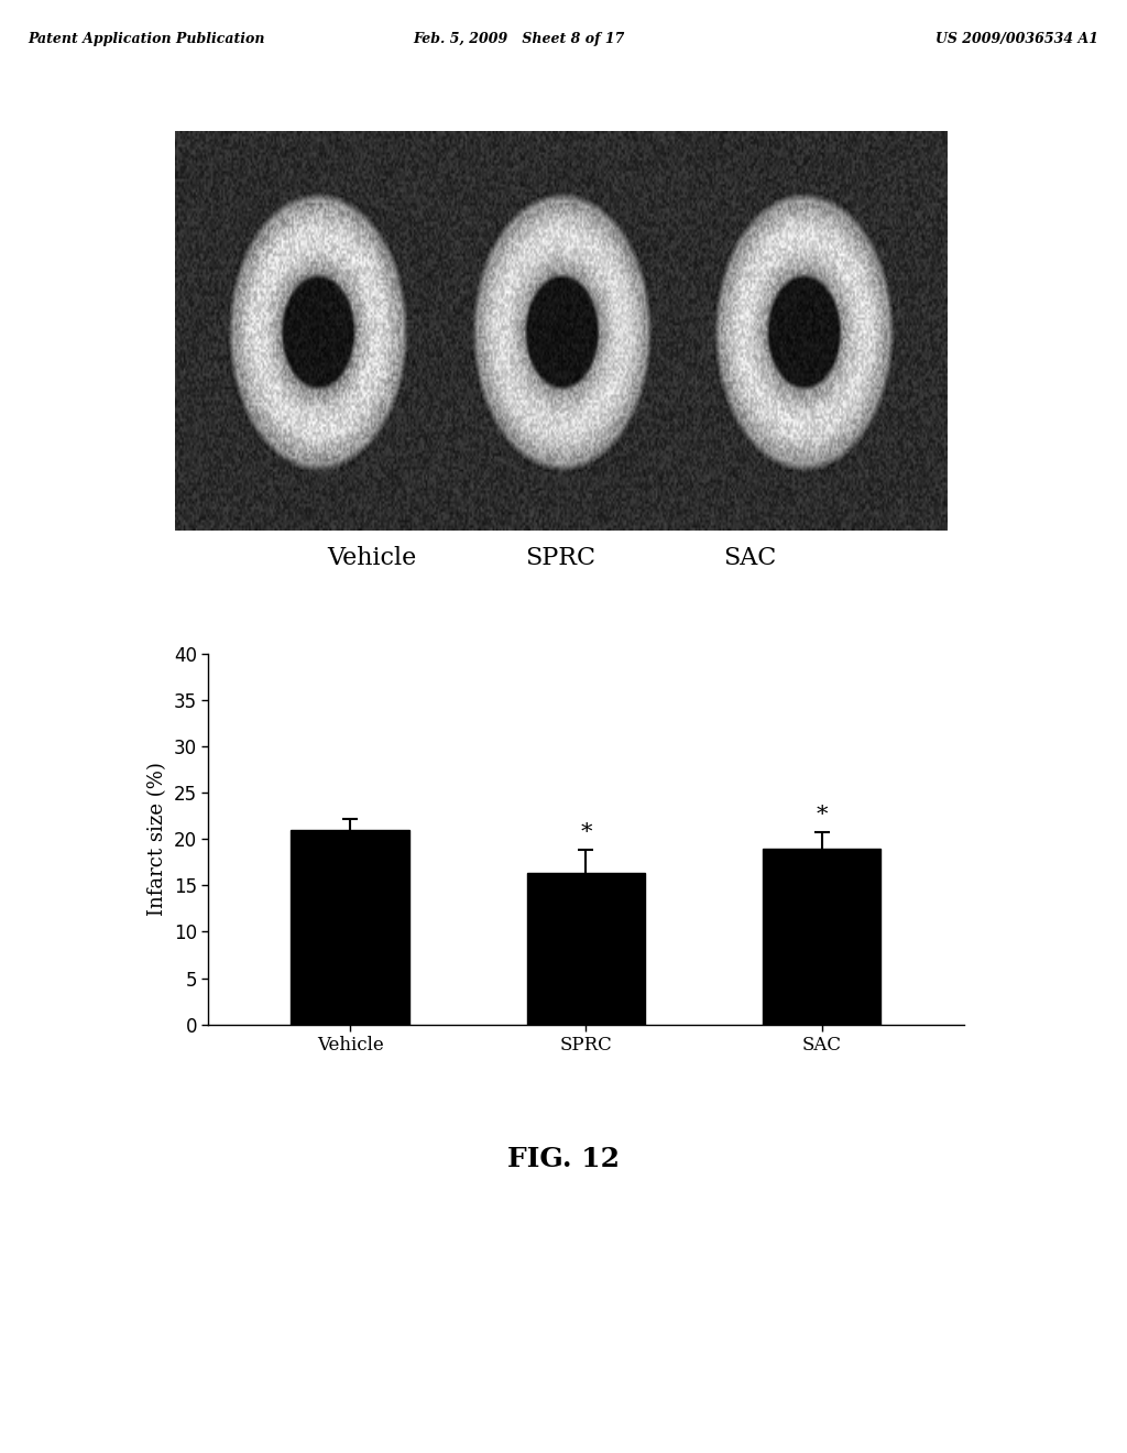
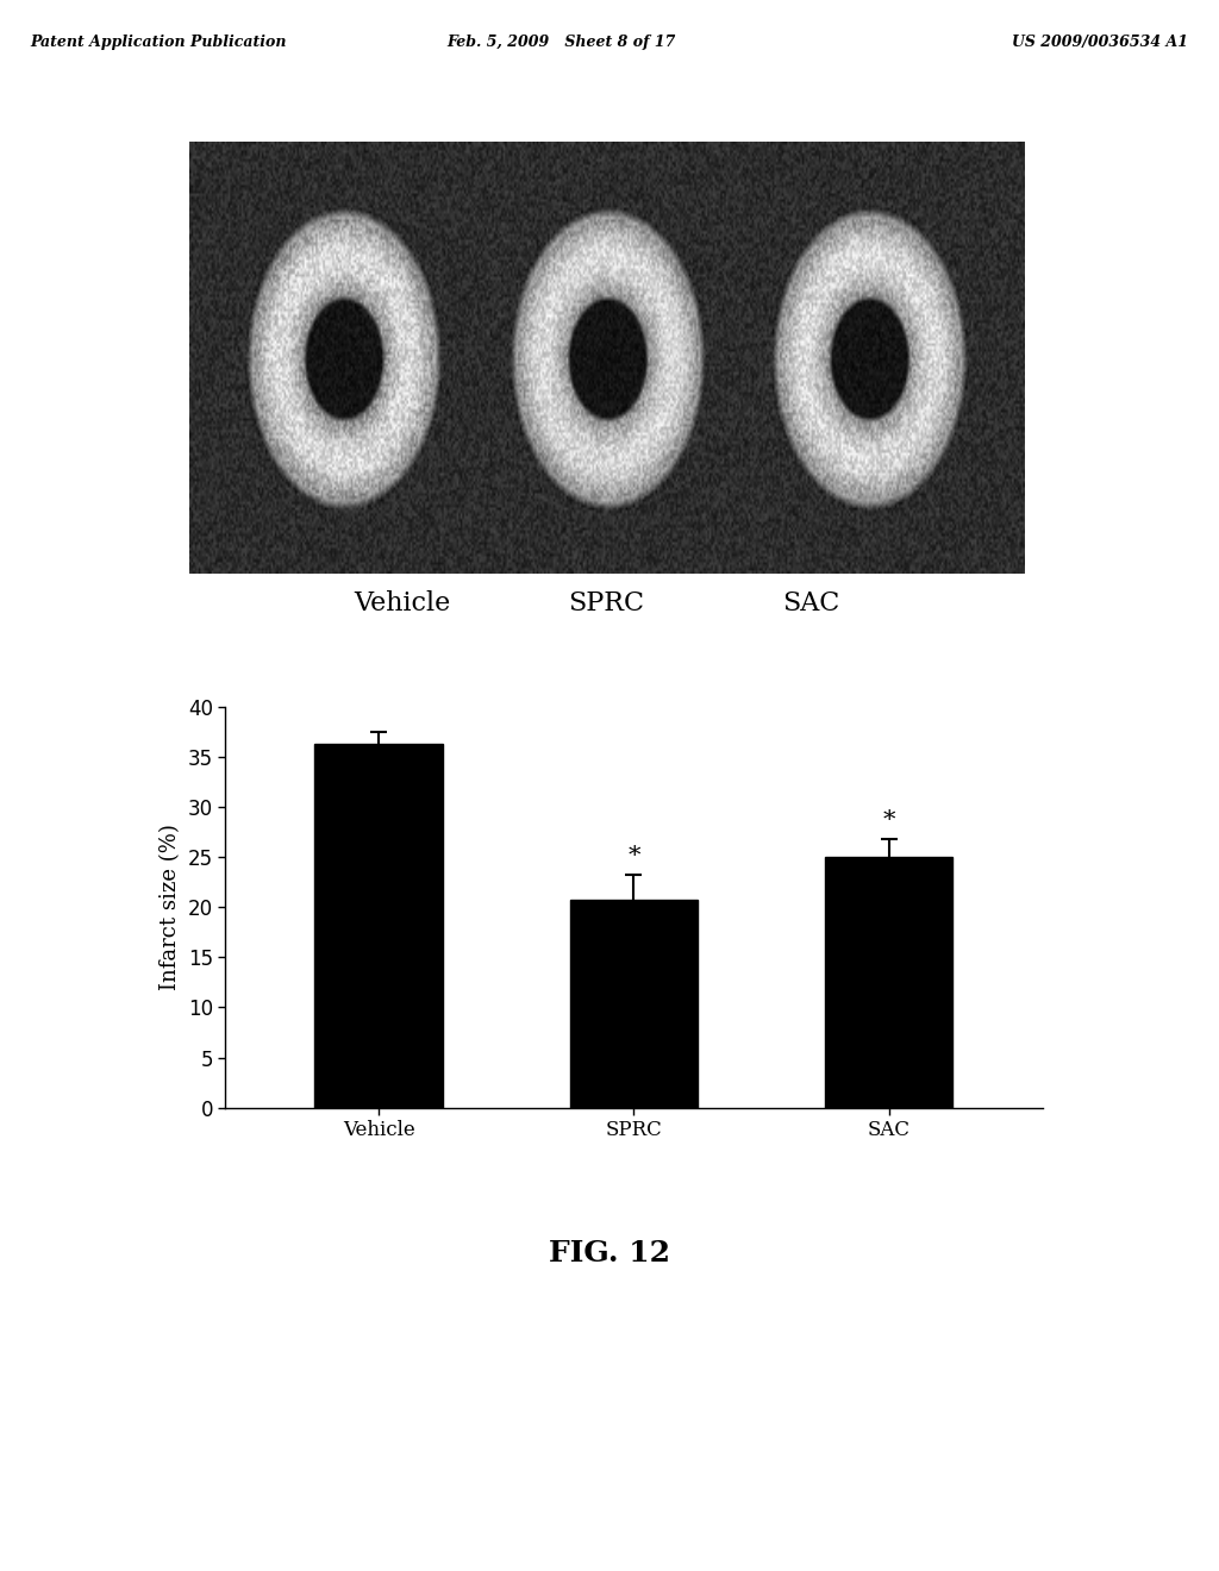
Vehicle: 21.0 -> 36.3
SPRC: 16.4 -> 20.7
SAC: 19.0 -> 25.0
